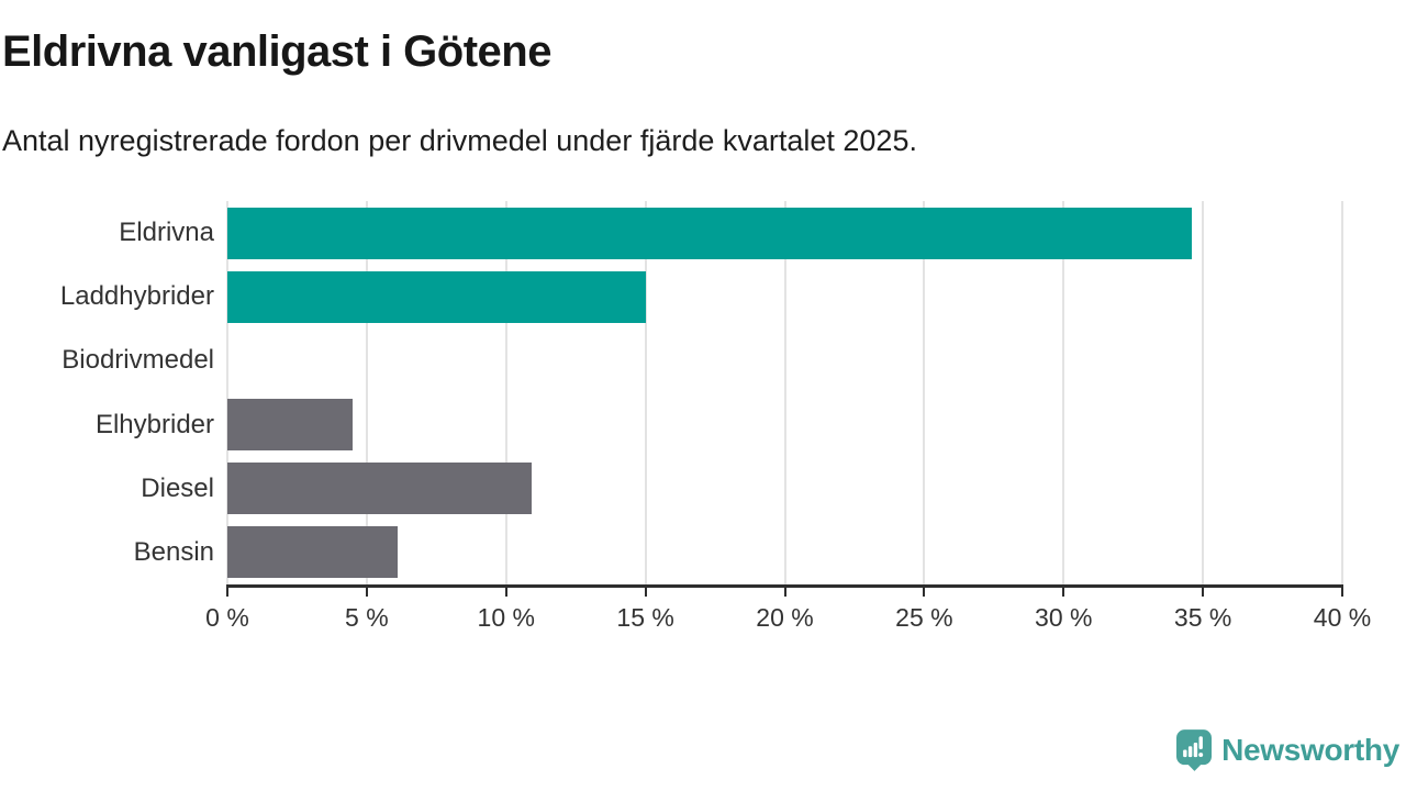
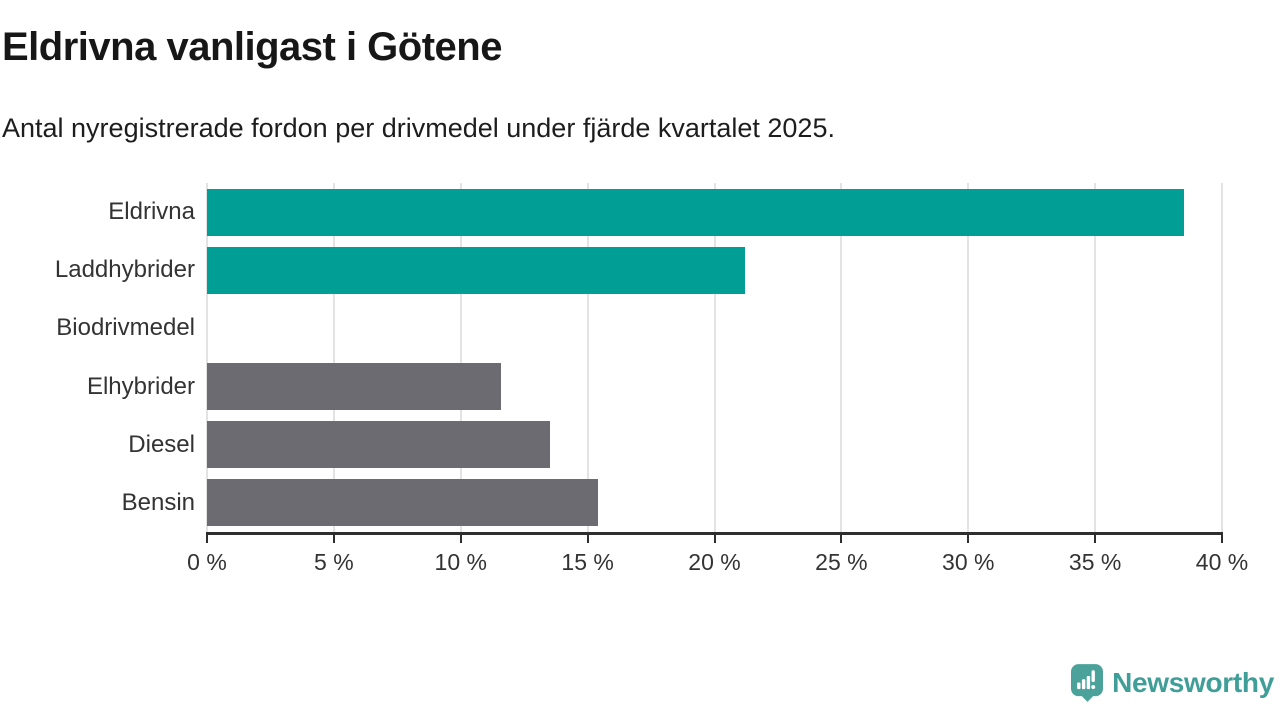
Eldrivna: 34.6% -> 38.5%
Laddhybrider: 15.0% -> 21.2%
Elhybrider: 4.5% -> 11.6%
Diesel: 10.9% -> 13.5%
Bensin: 6.1% -> 15.4%
